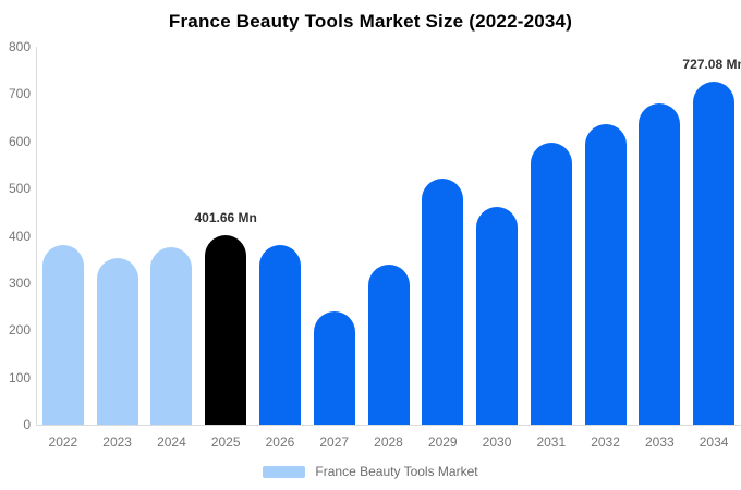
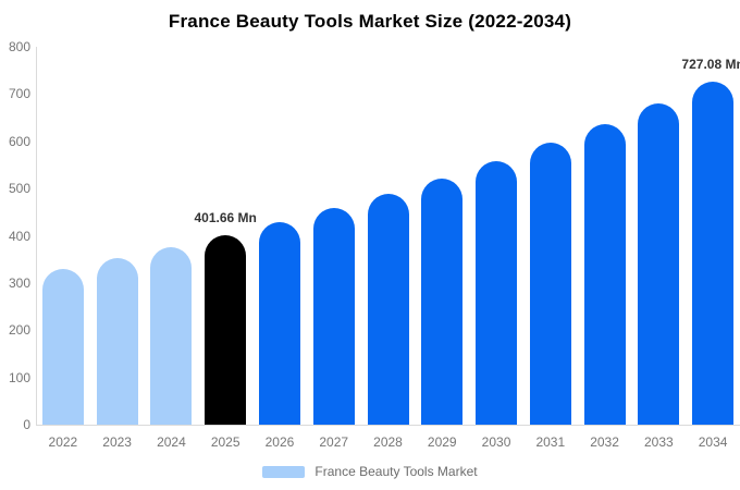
2022: 380 -> 330
2026: 380 -> 430
2027: 240 -> 460
2028: 340 -> 490
2030: 460 -> 560
